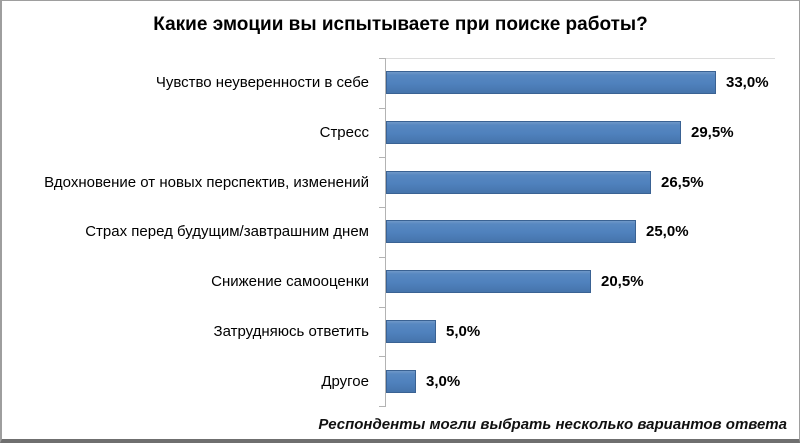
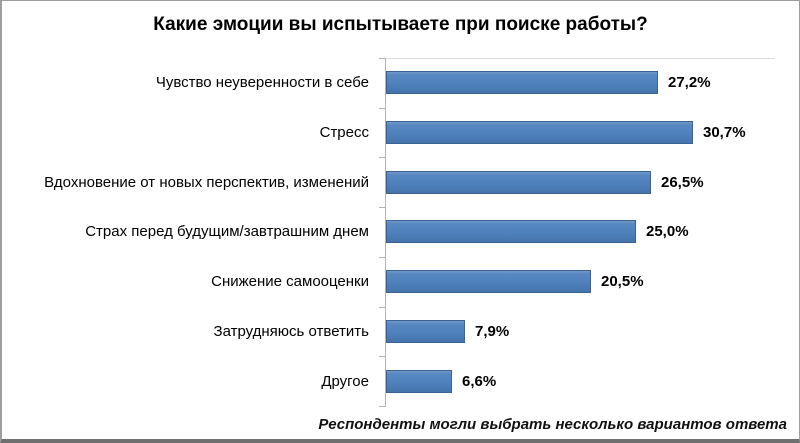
Чувство неуверенности в себе: 33,0% -> 27,2%
Стресс: 29,5% -> 30,7%
Затрудняюсь ответить: 5,0% -> 7,9%
Другое: 3,0% -> 6,6%
